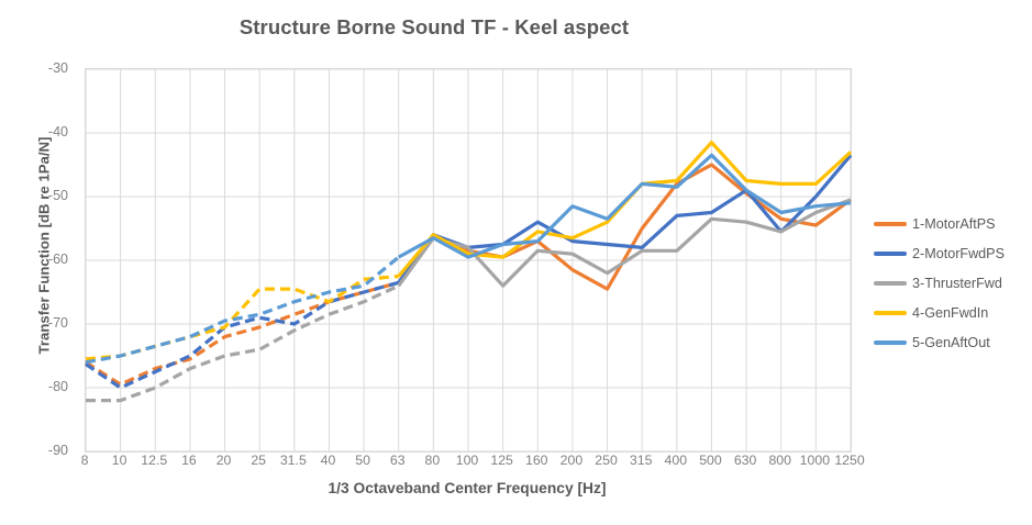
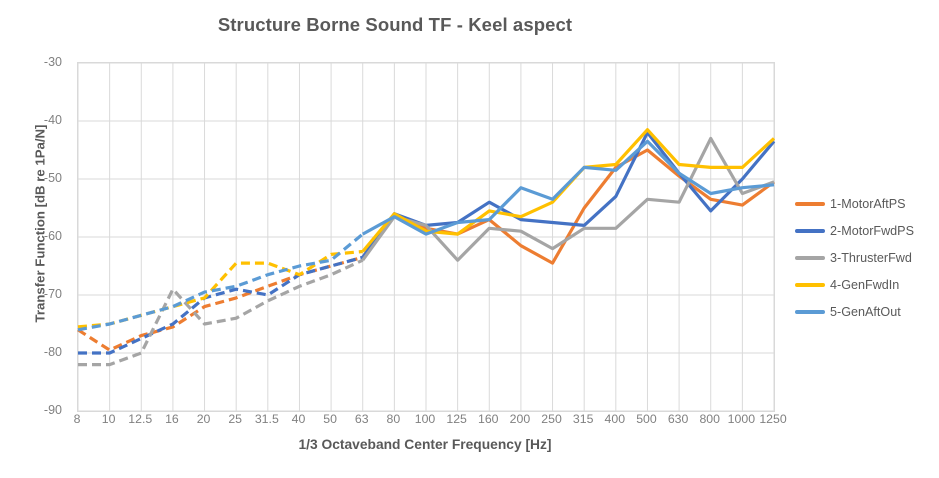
2-MotorFwdPS/8: -76 -> -80
3-ThrusterFwd/16: -77 -> -69
2-MotorFwdPS/500: -52 -> -42
3-ThrusterFwd/800: -56 -> -43
